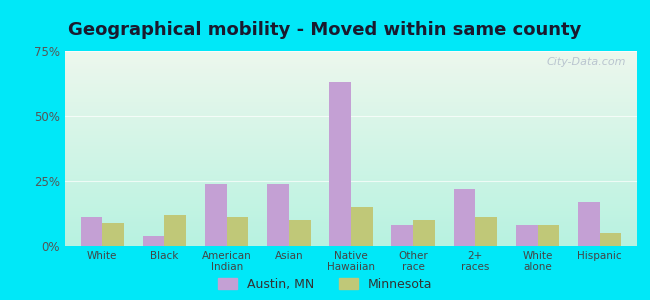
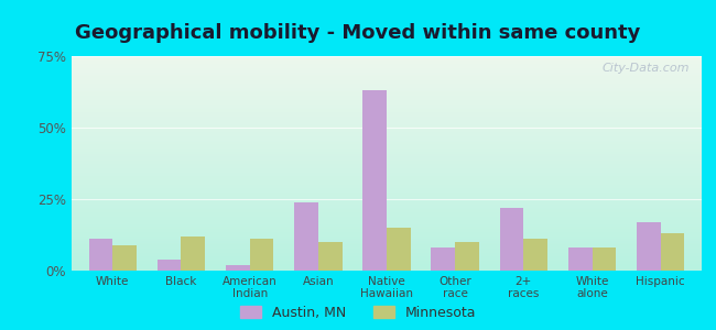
Austin, MN/American Indian: 24% -> 2%
Minnesota/Hispanic: 5% -> 13%
